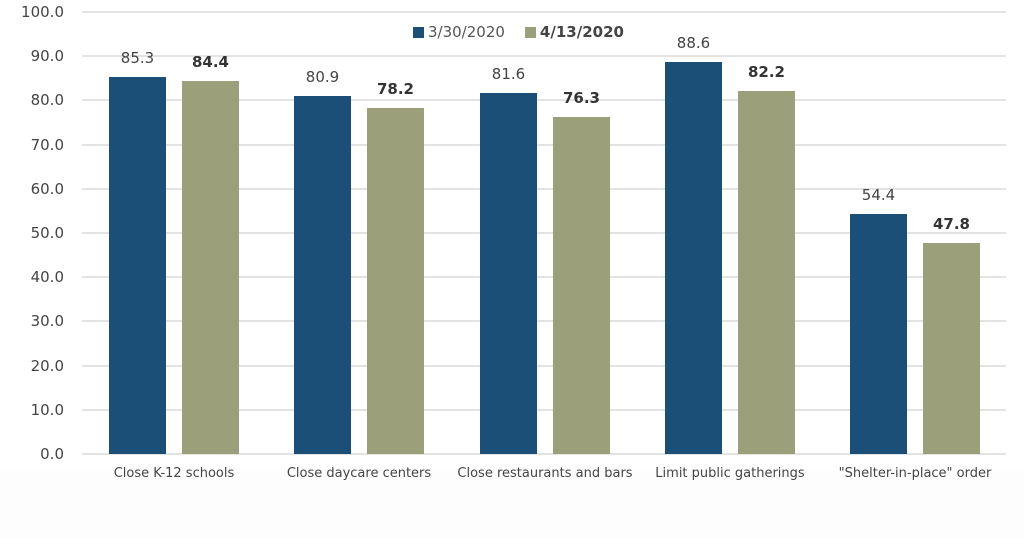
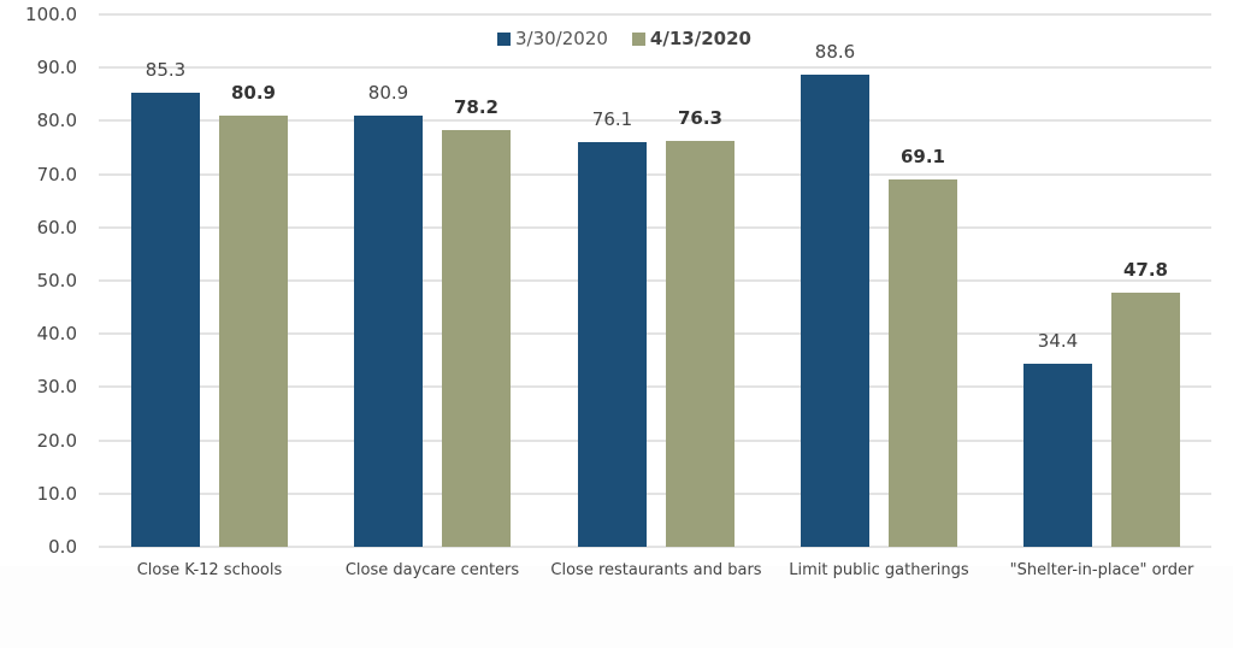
4/13/2020/Close K-12 schools: 84.4 -> 80.9
3/30/2020/Close restaurants and bars: 81.6 -> 76.1
4/13/2020/Limit public gatherings: 82.2 -> 69.1
3/30/2020/"Shelter-in-place" order: 54.4 -> 34.4
